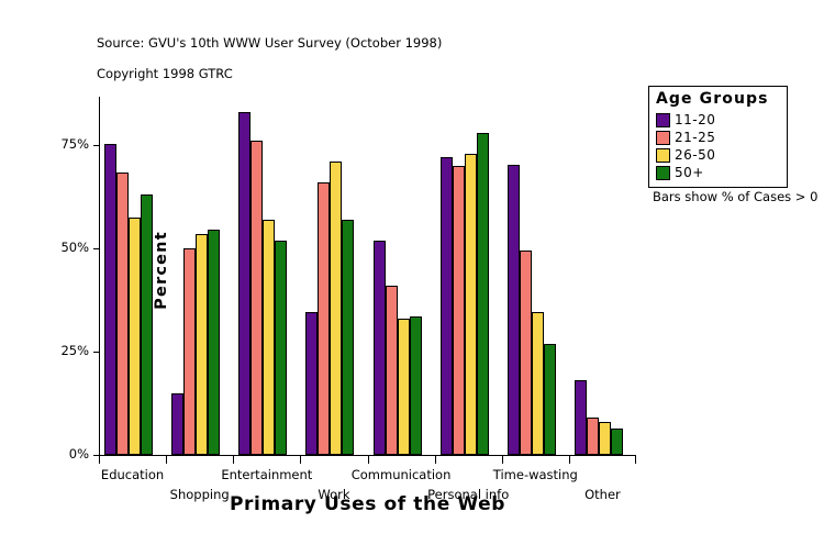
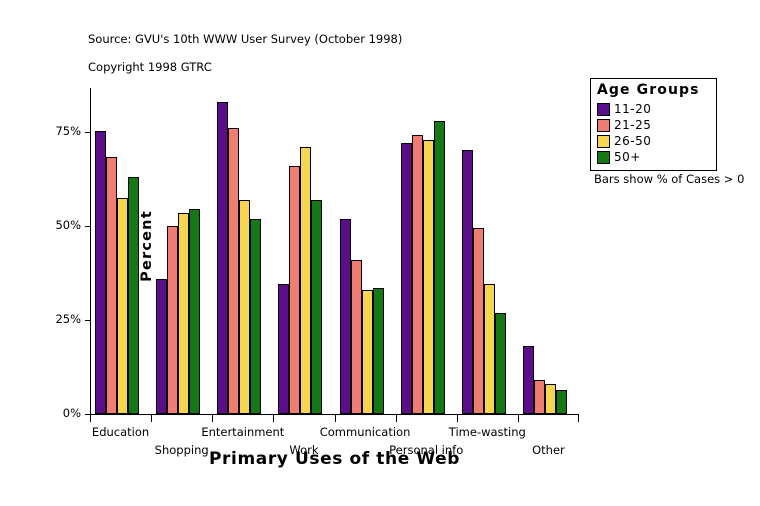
11-20/Shopping: 15% -> 36%
21-25/Personal info: 70% -> 74%
